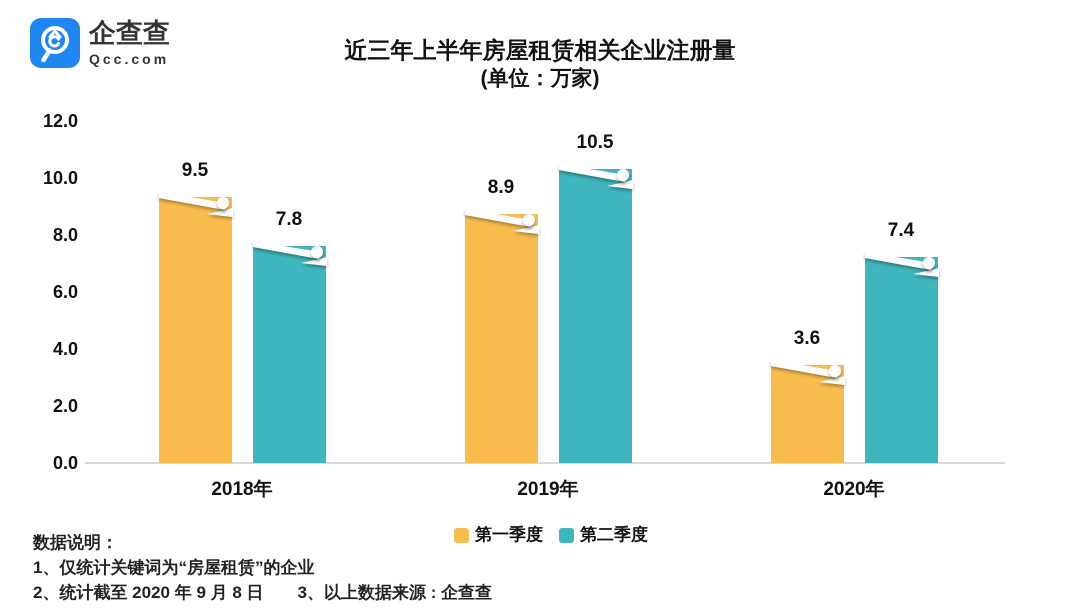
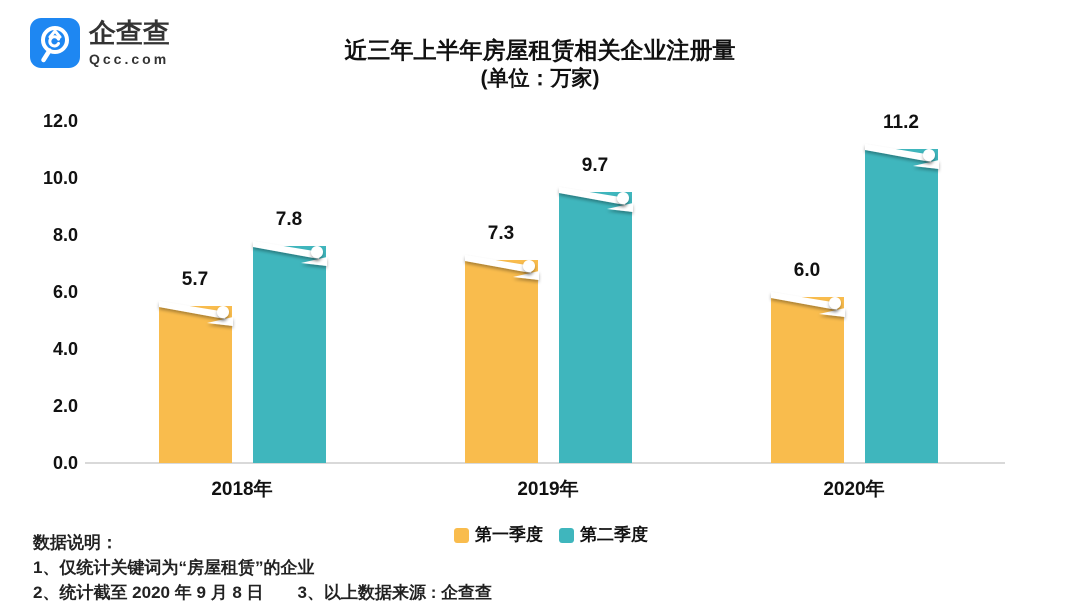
第一季度/2018年: 9.5 -> 5.7
第一季度/2019年: 8.9 -> 7.3
第二季度/2019年: 10.5 -> 9.7
第一季度/2020年: 3.6 -> 6.0
第二季度/2020年: 7.4 -> 11.2
